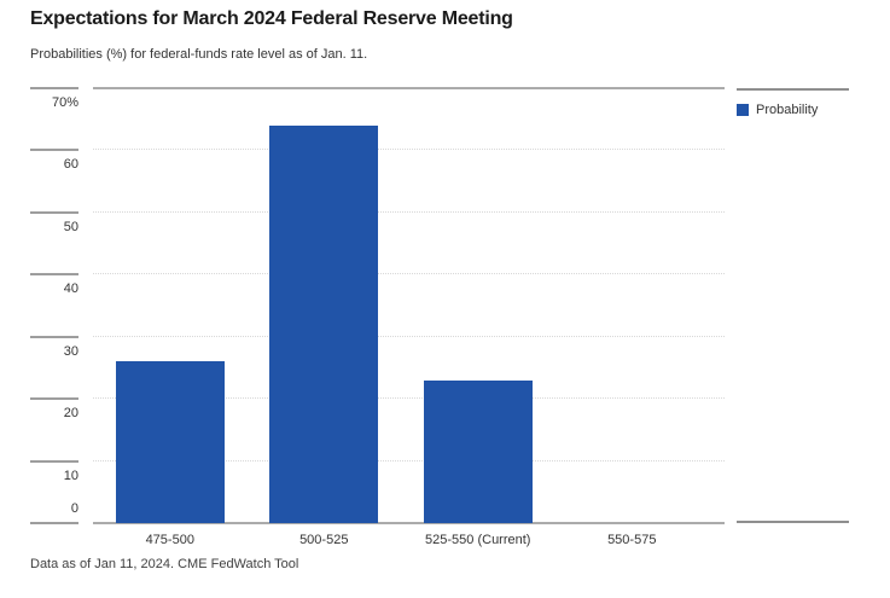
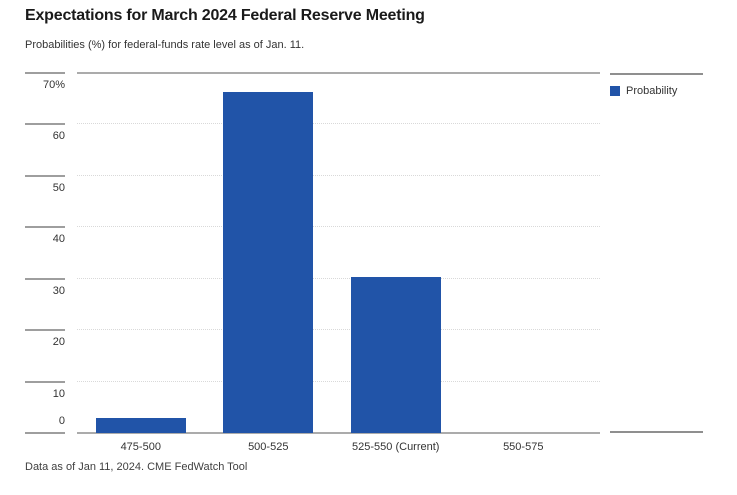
475-500: 26 -> 3
500-525: 64 -> 66
525-550 (Current): 23 -> 30
